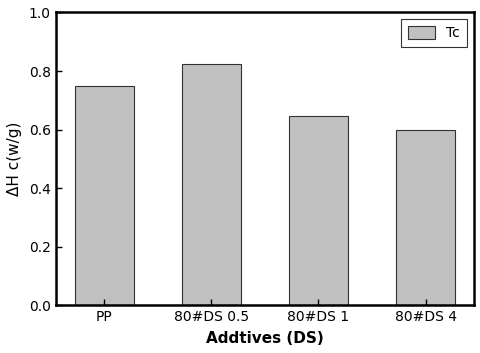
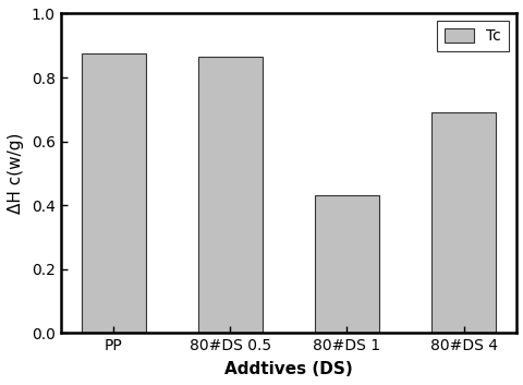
PP: 0.750 -> 0.875
80#DS 0.5: 0.825 -> 0.865
80#DS 1: 0.645 -> 0.430
80#DS 4: 0.598 -> 0.690
